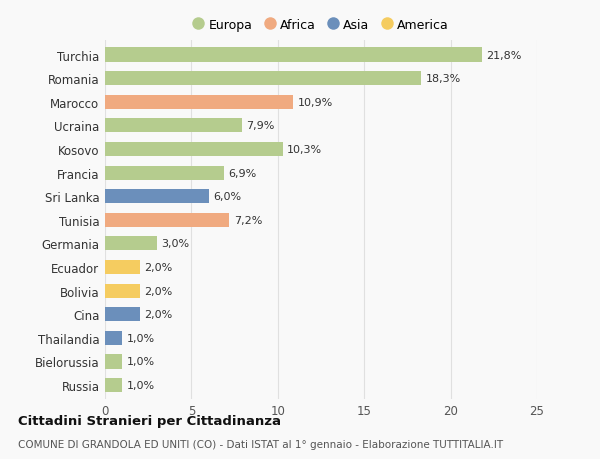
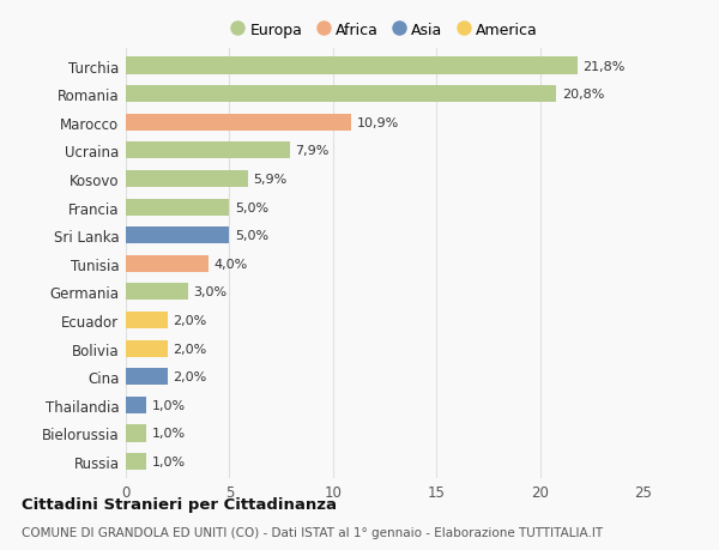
Romania: 18,3% -> 20,8%
Kosovo: 10,3% -> 5,9%
Francia: 6,9% -> 5,0%
Sri Lanka: 6,0% -> 5,0%
Tunisia: 7,2% -> 4,0%
